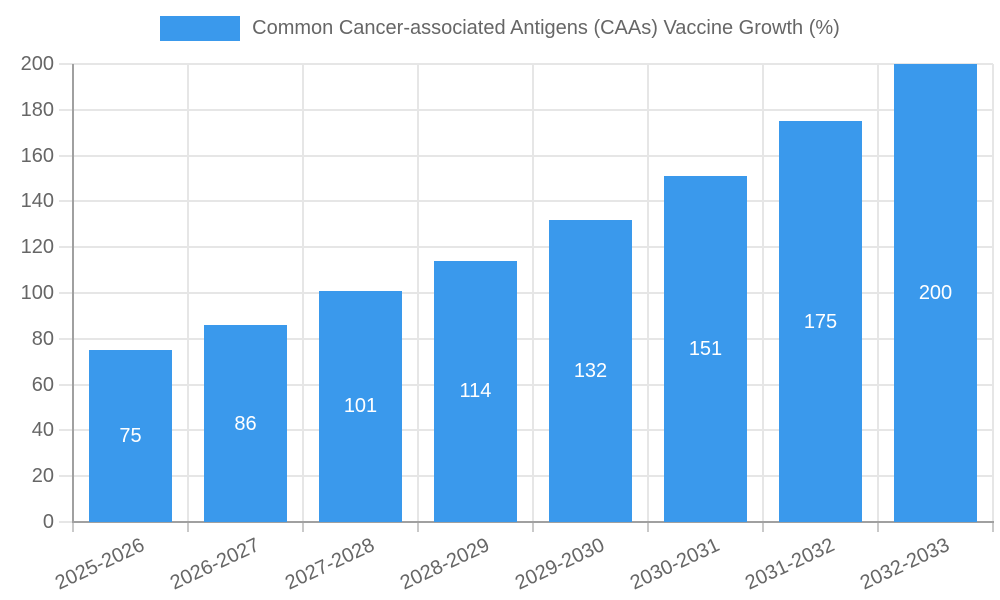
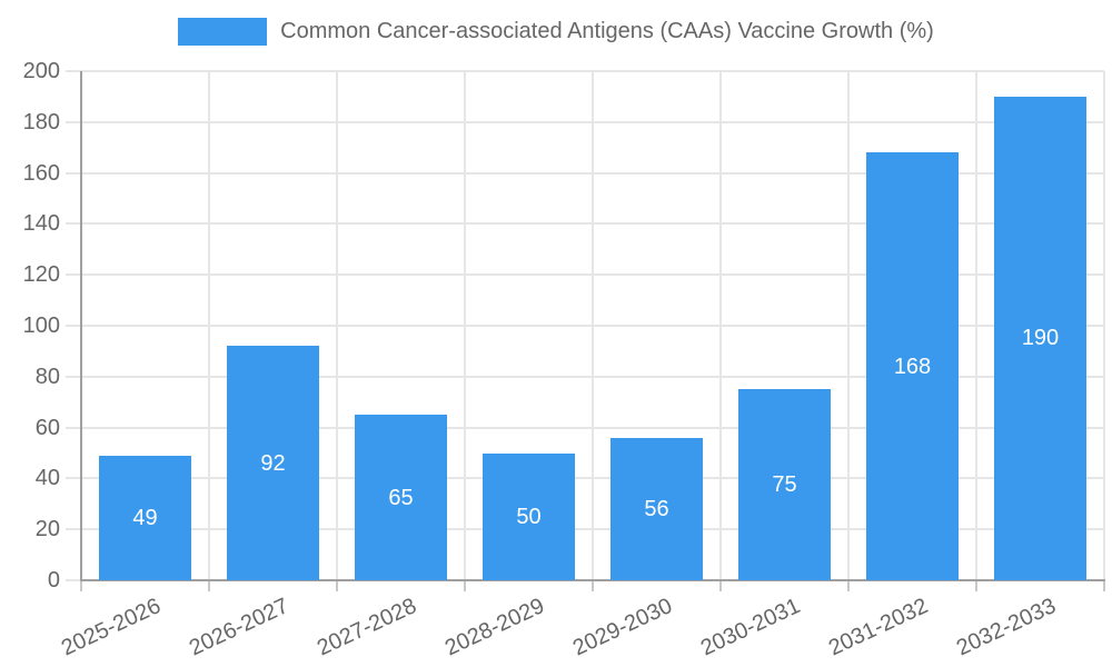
2025-2026: 75 -> 49
2026-2027: 86 -> 92
2027-2028: 101 -> 65
2028-2029: 114 -> 50
2029-2030: 132 -> 56
2030-2031: 151 -> 75
2031-2032: 175 -> 168
2032-2033: 200 -> 190
